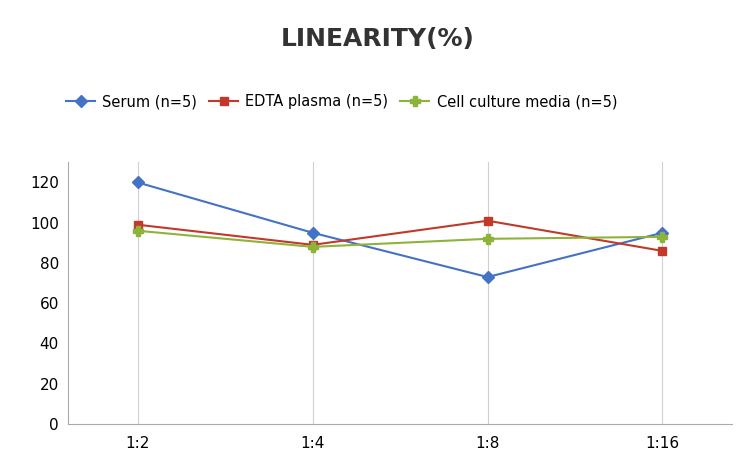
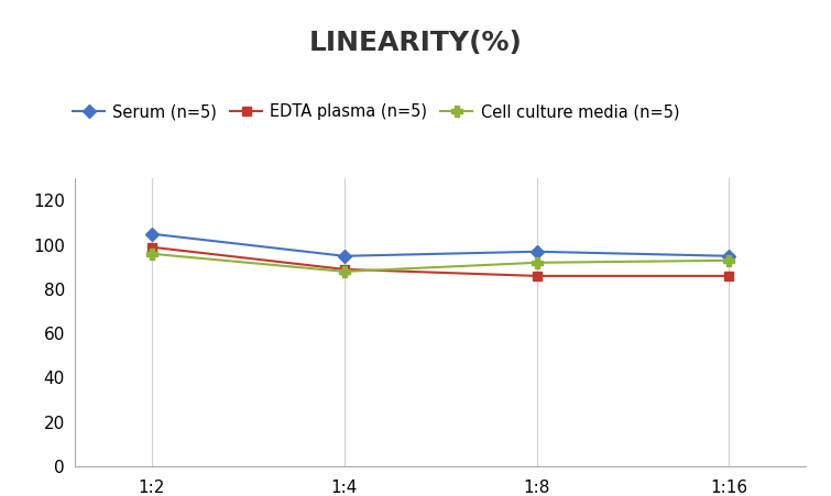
Serum (n=5)/1:2: 120 -> 105
Serum (n=5)/1:8: 73 -> 97
EDTA plasma (n=5)/1:8: 101 -> 86
